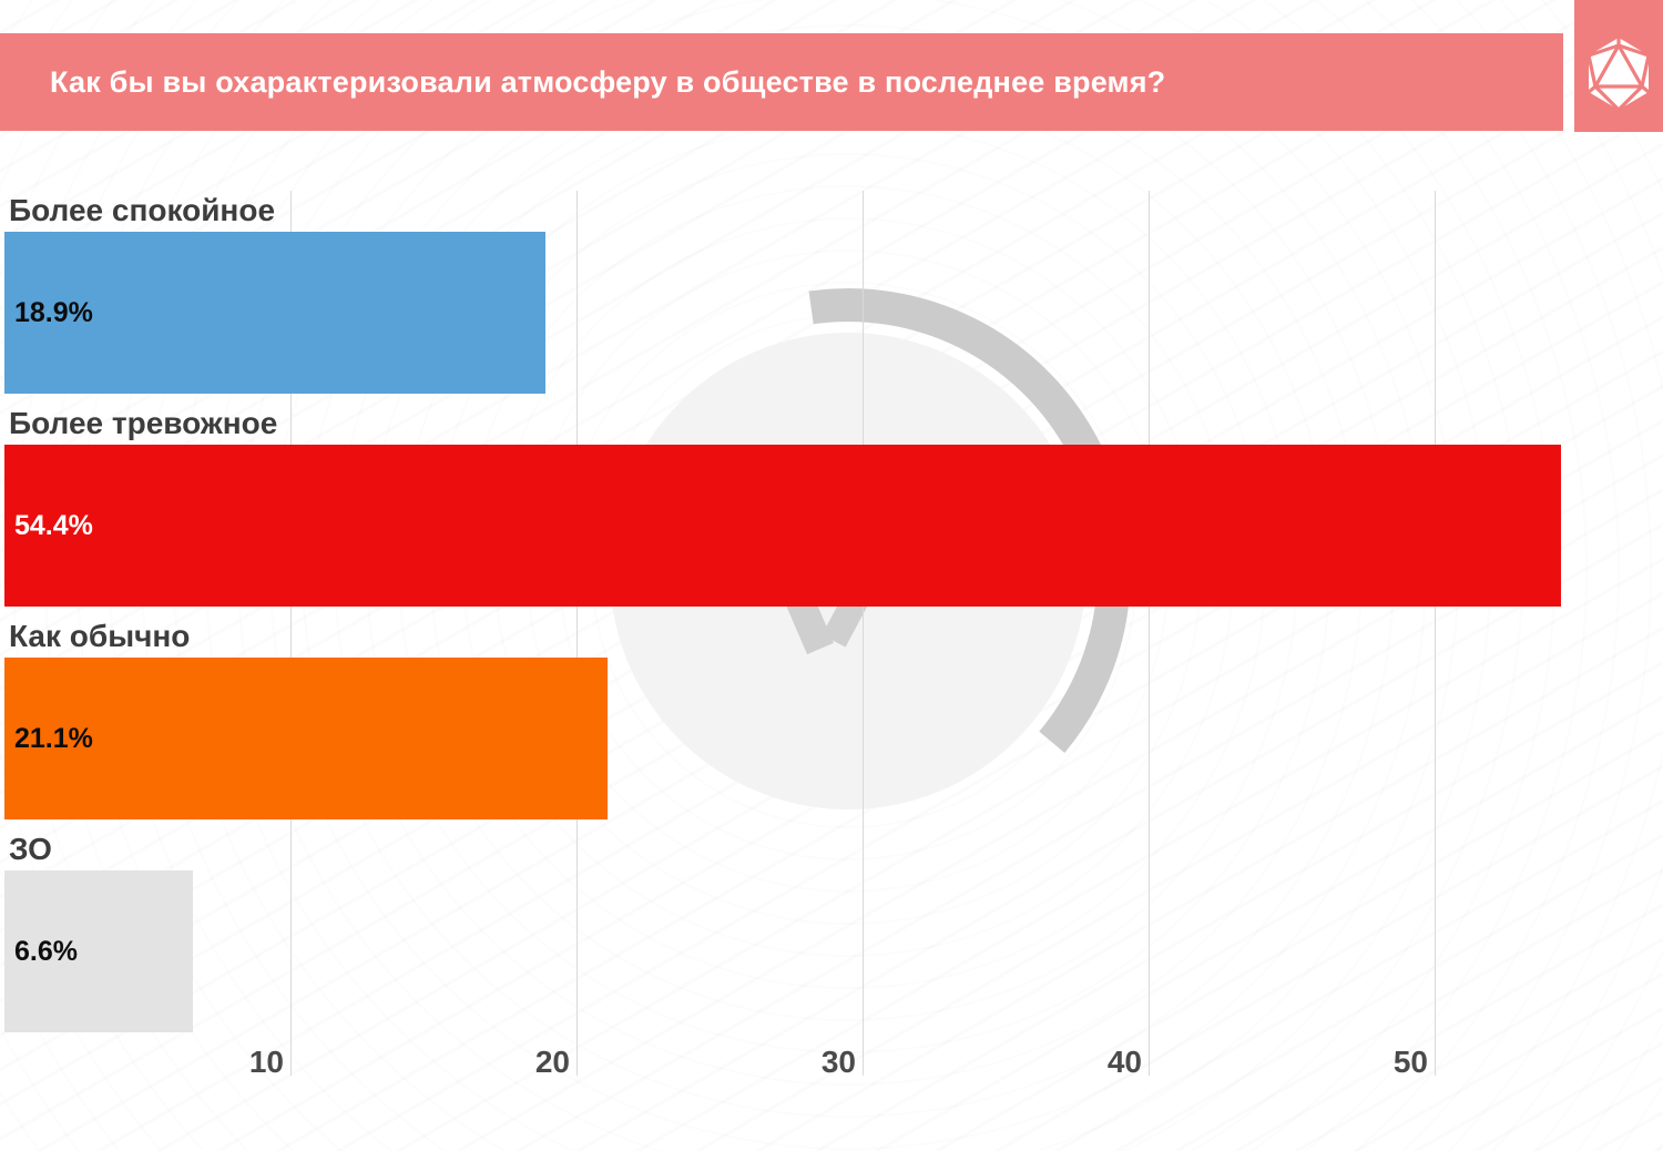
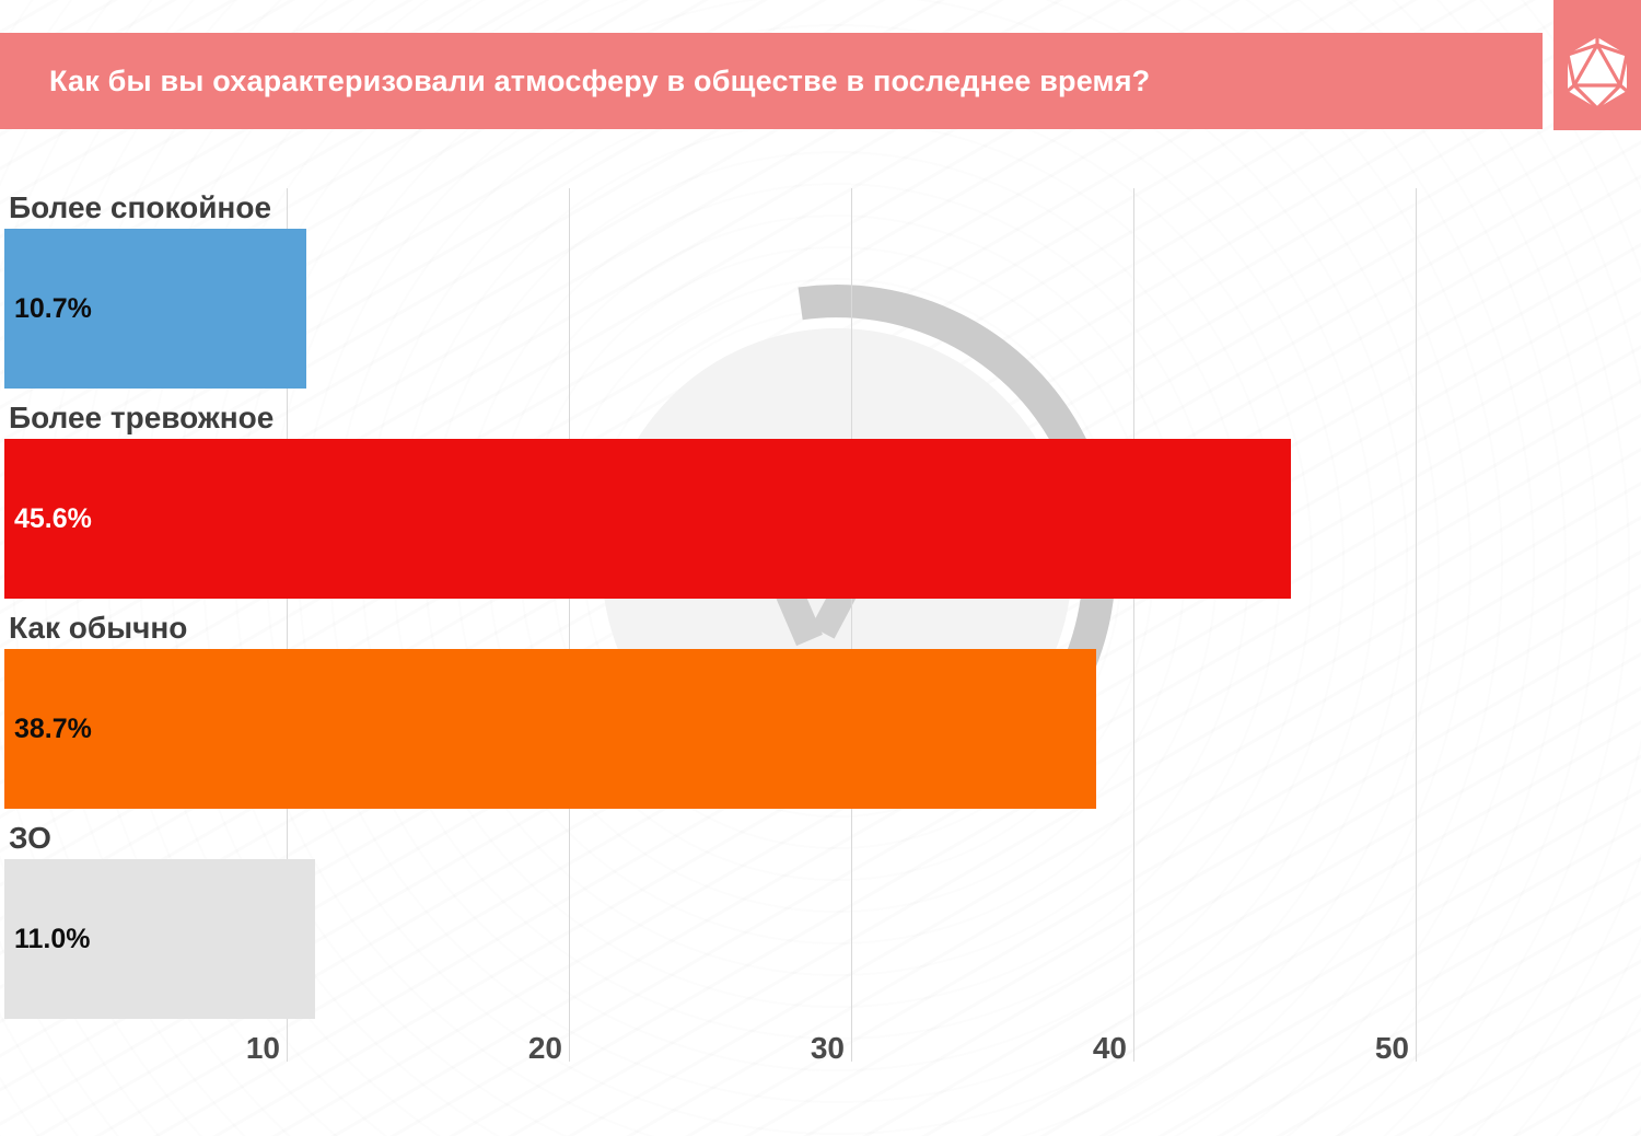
Более спокойное: 18.9% -> 10.7%
Более тревожное: 54.4% -> 45.6%
Как обычно: 21.1% -> 38.7%
ЗО: 6.6% -> 11.0%
